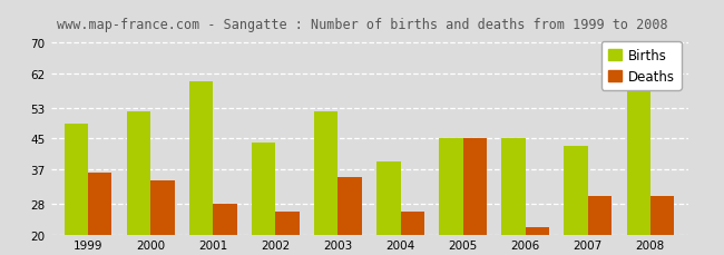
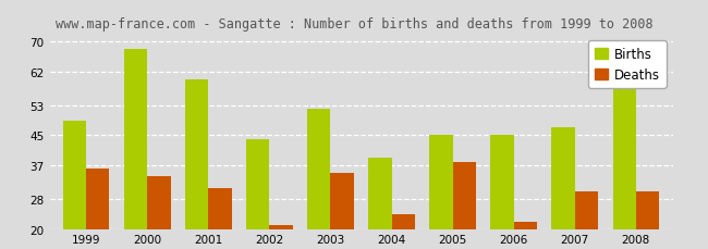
Births/2000: 52 -> 68
Deaths/2001: 28 -> 31
Deaths/2002: 26 -> 21
Deaths/2004: 26 -> 24
Deaths/2005: 45 -> 38
Births/2007: 43 -> 47
